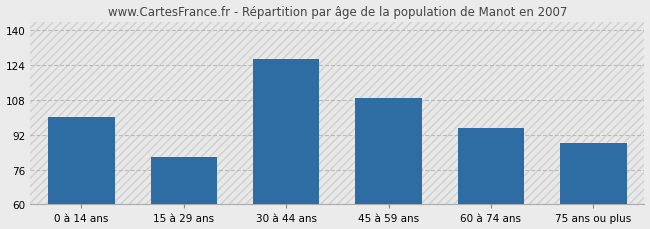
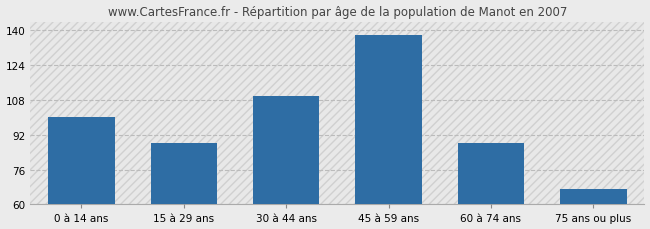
15 à 29 ans: 82 -> 88
30 à 44 ans: 127 -> 110
45 à 59 ans: 109 -> 138
60 à 74 ans: 95 -> 88
75 ans ou plus: 88 -> 67
